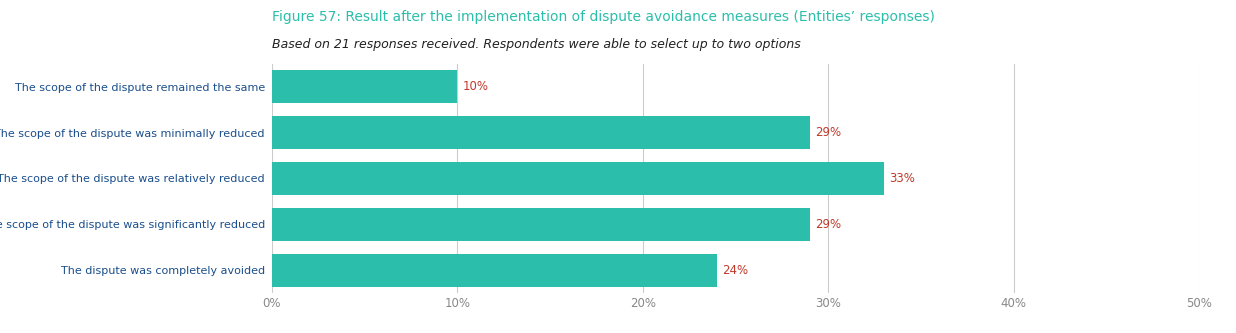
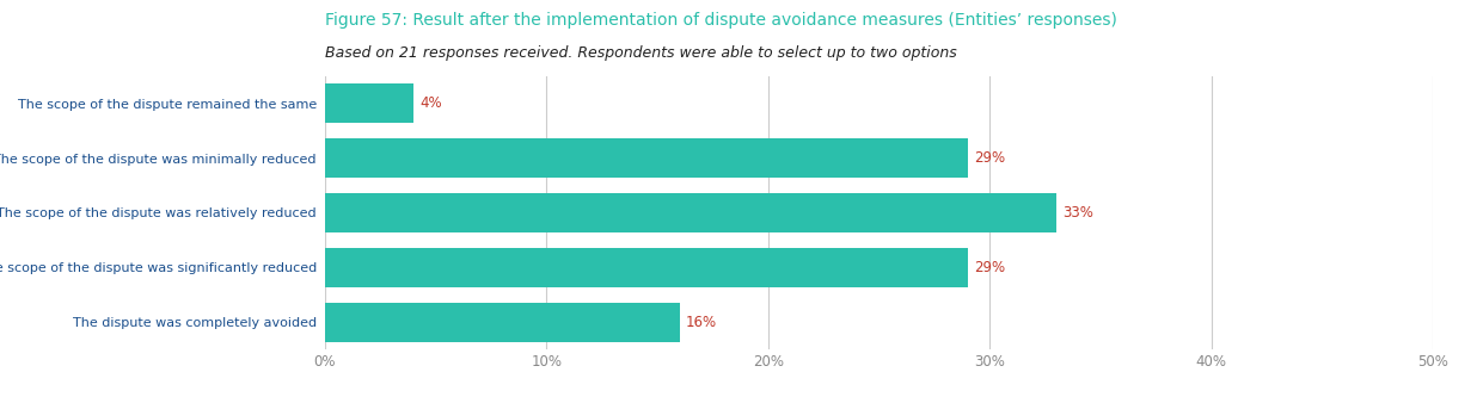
The scope of the dispute remained the same: 10% -> 4%
The dispute was completely avoided: 24% -> 16%
